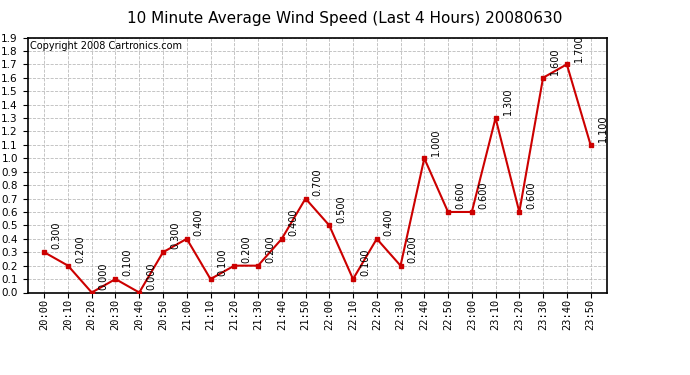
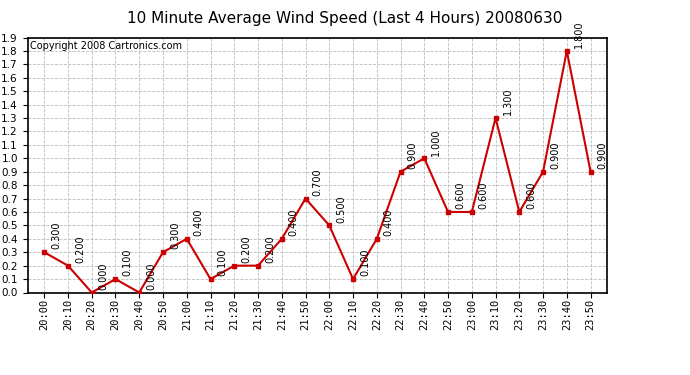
22:30: 0.200 -> 0.900
23:30: 1.600 -> 0.900
23:40: 1.700 -> 1.800
23:50: 1.100 -> 0.900
